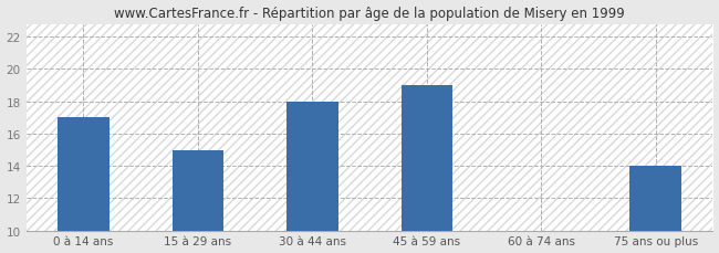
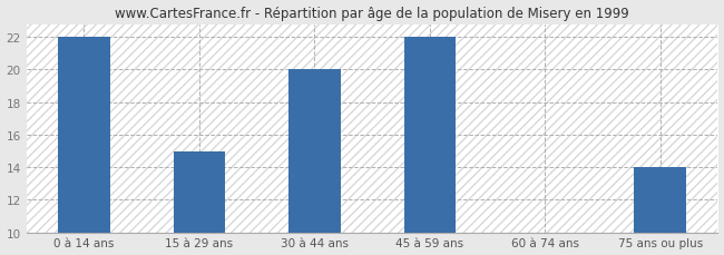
0 à 14 ans: 17.0 -> 22.0
30 à 44 ans: 18.0 -> 20.0
45 à 59 ans: 19.0 -> 22.0
